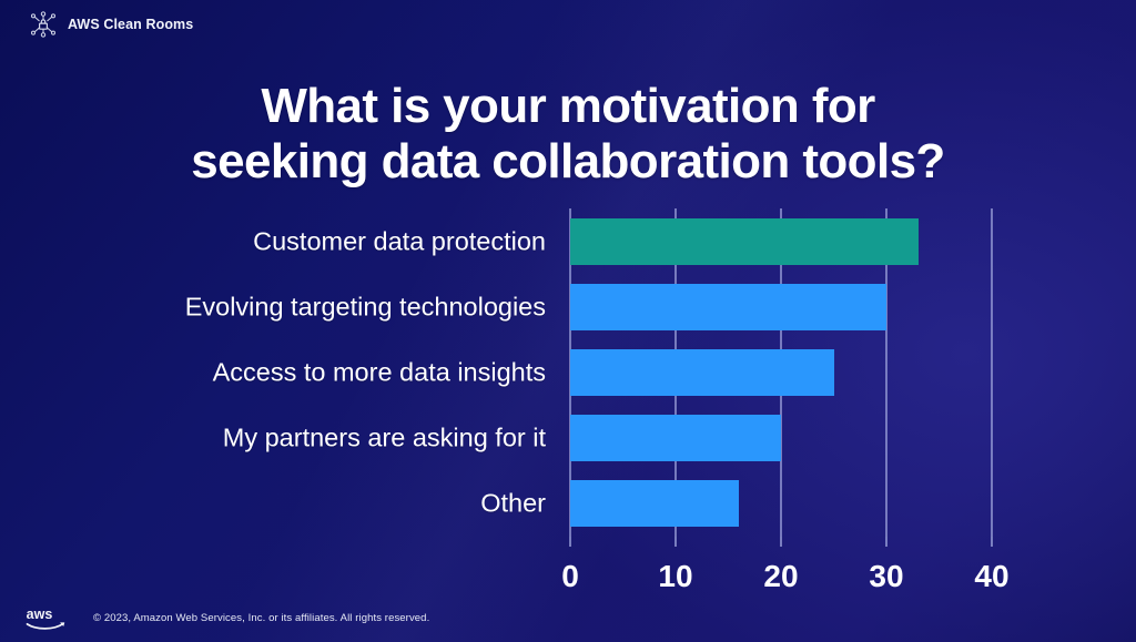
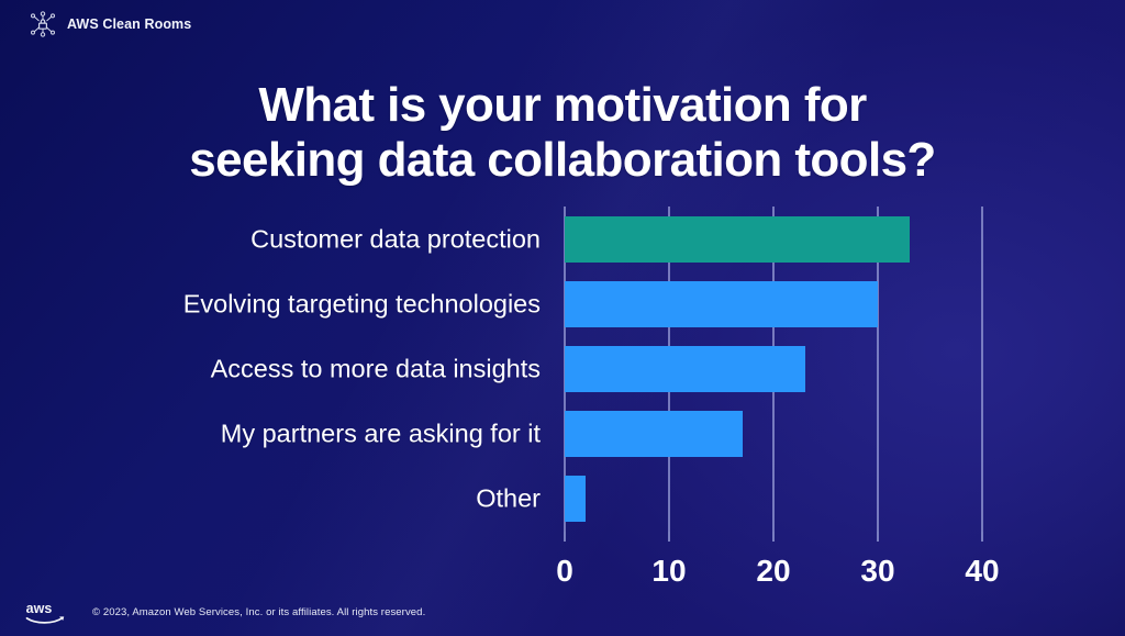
Access to more data insights: 25 -> 23
My partners are asking for it: 20 -> 17
Other: 16 -> 2
